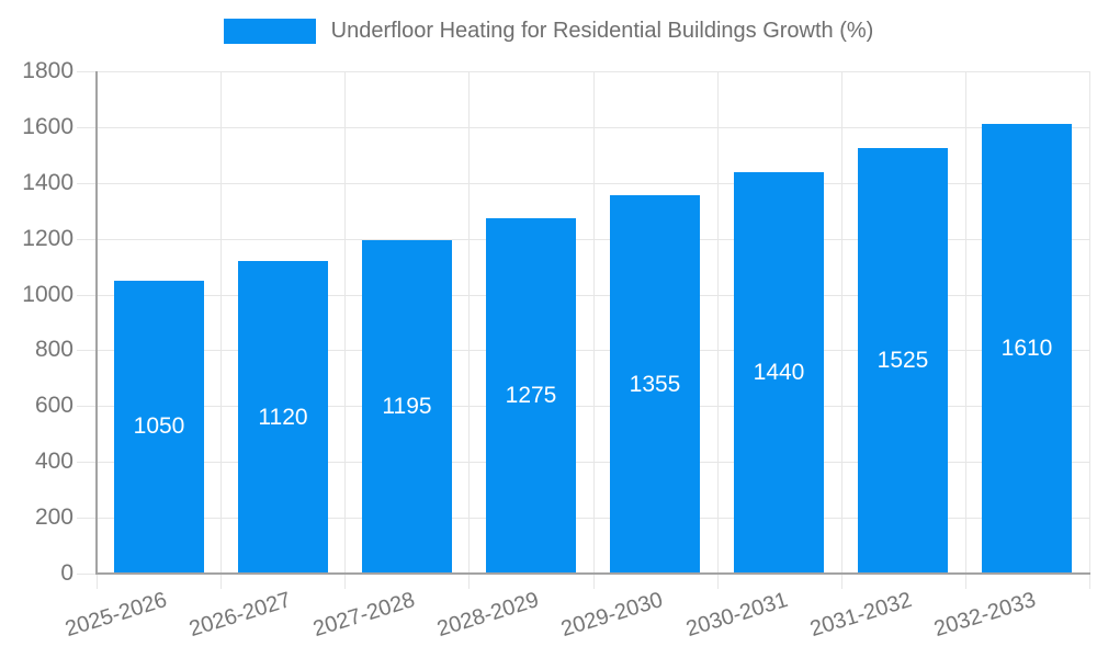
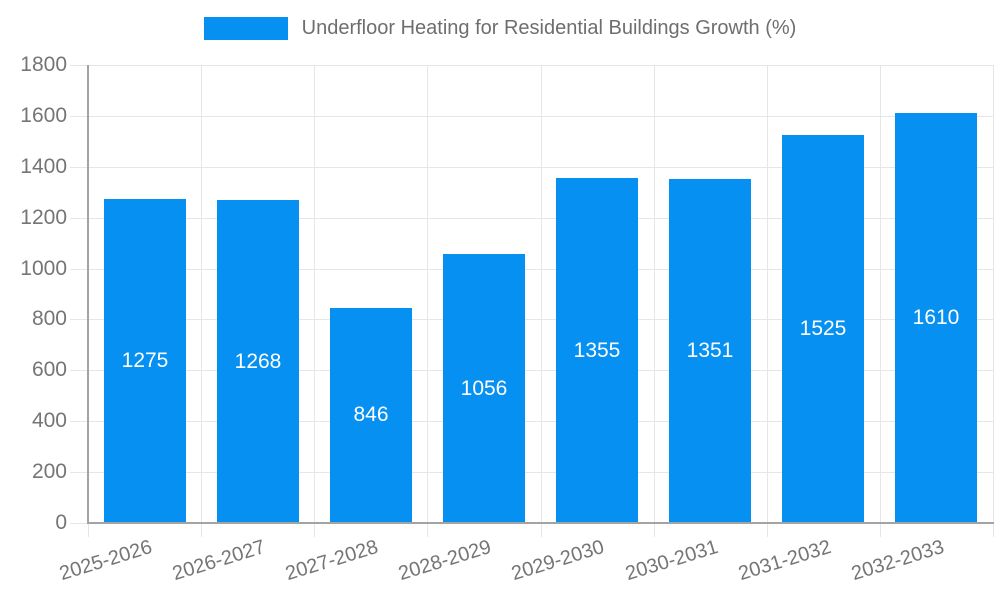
2025-2026: 1050 -> 1275
2026-2027: 1120 -> 1268
2027-2028: 1195 -> 846
2028-2029: 1275 -> 1056
2030-2031: 1440 -> 1351
